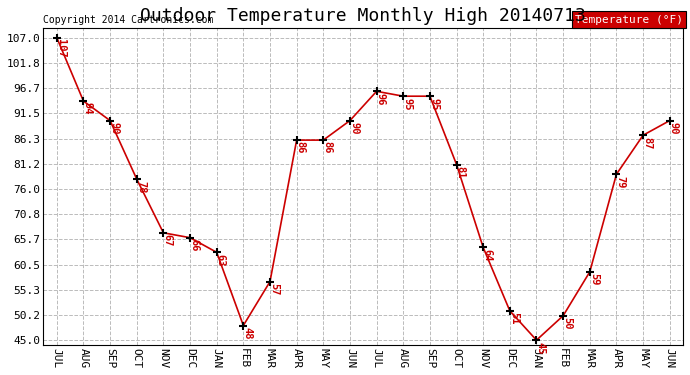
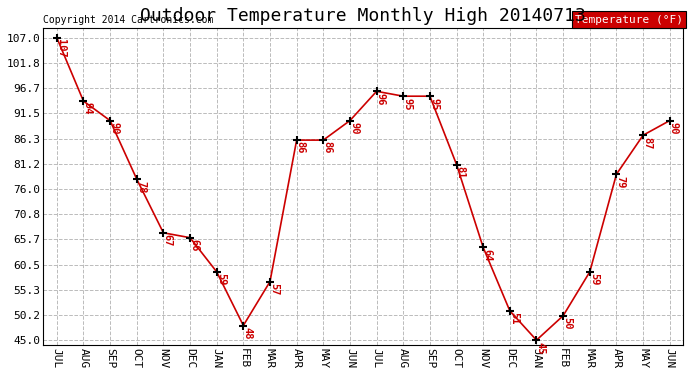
JAN: 63 -> 59
